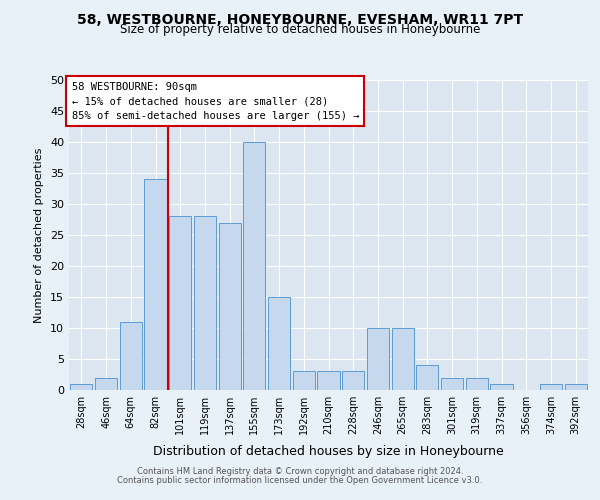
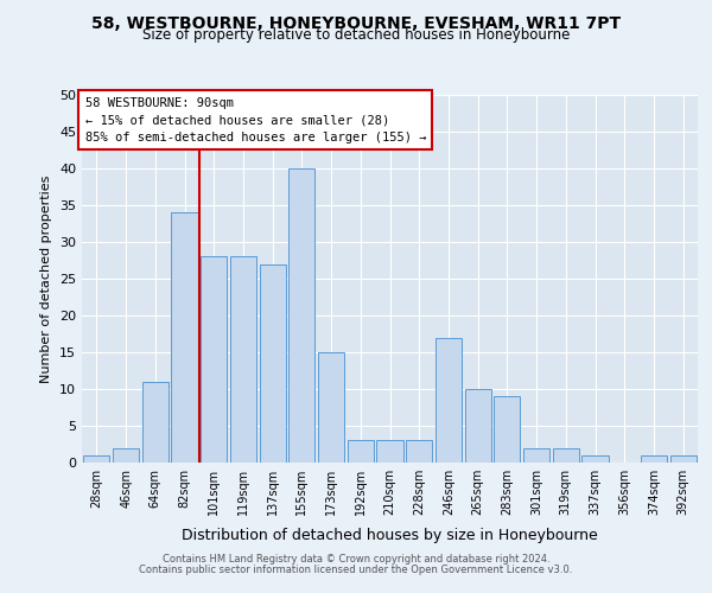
246sqm: 10 -> 17
283sqm: 4 -> 9
